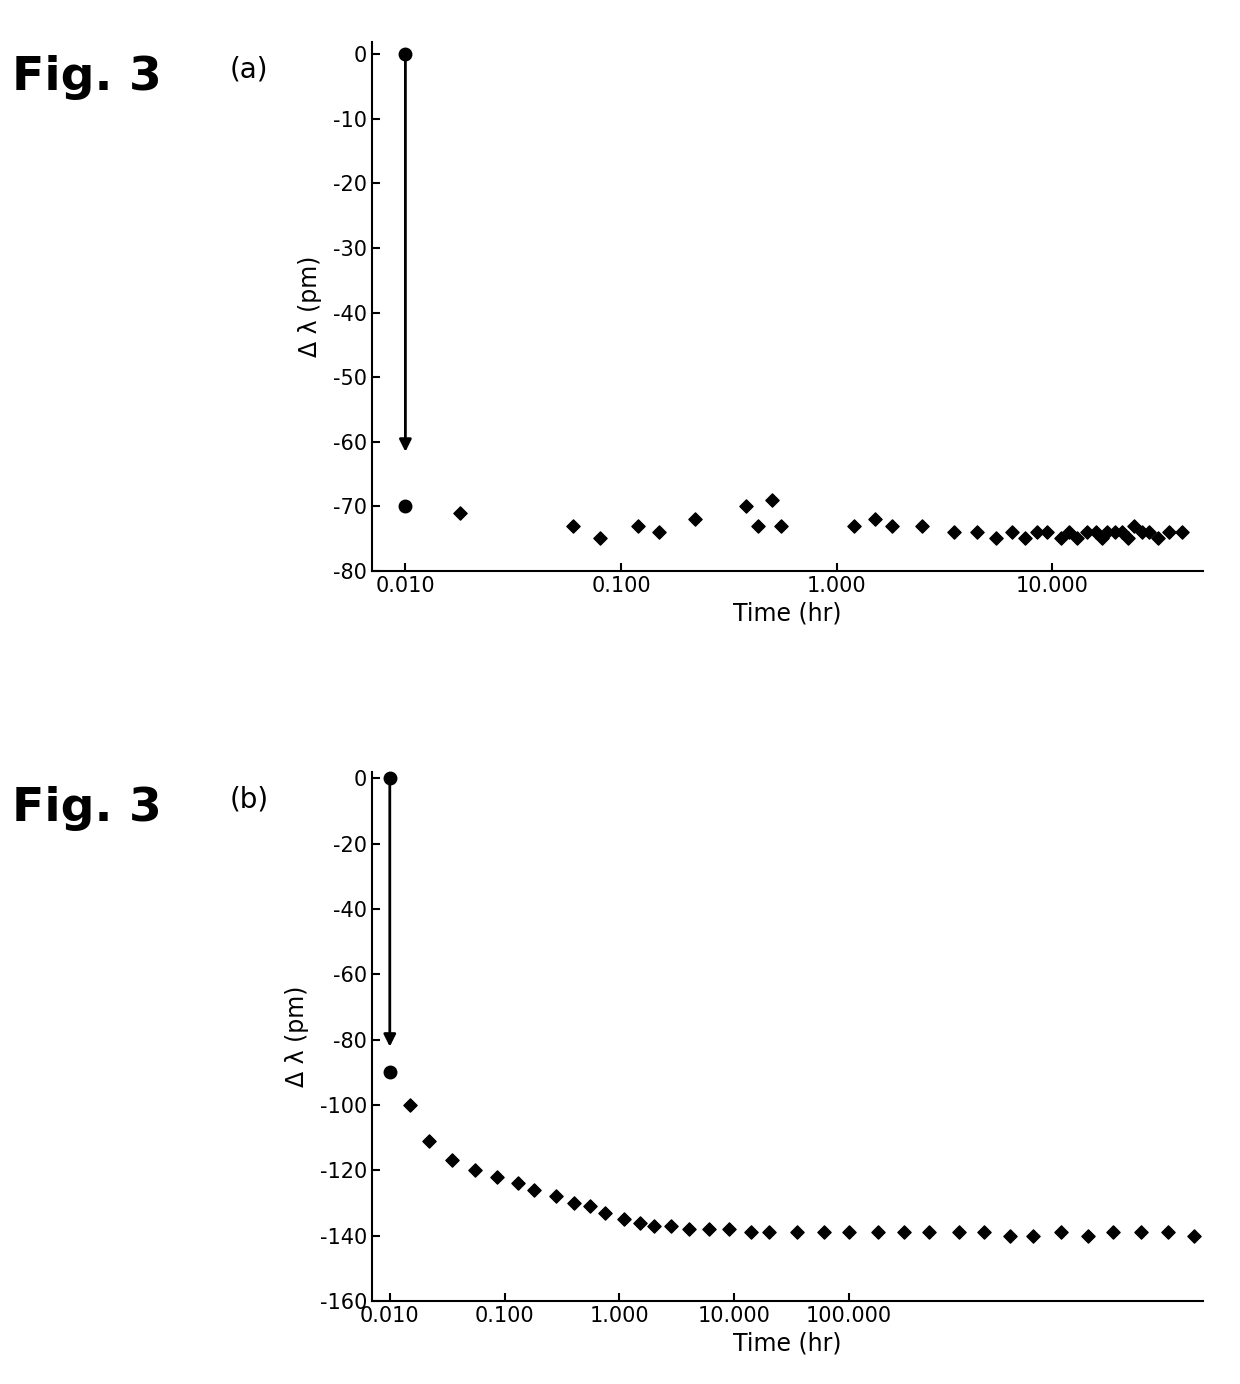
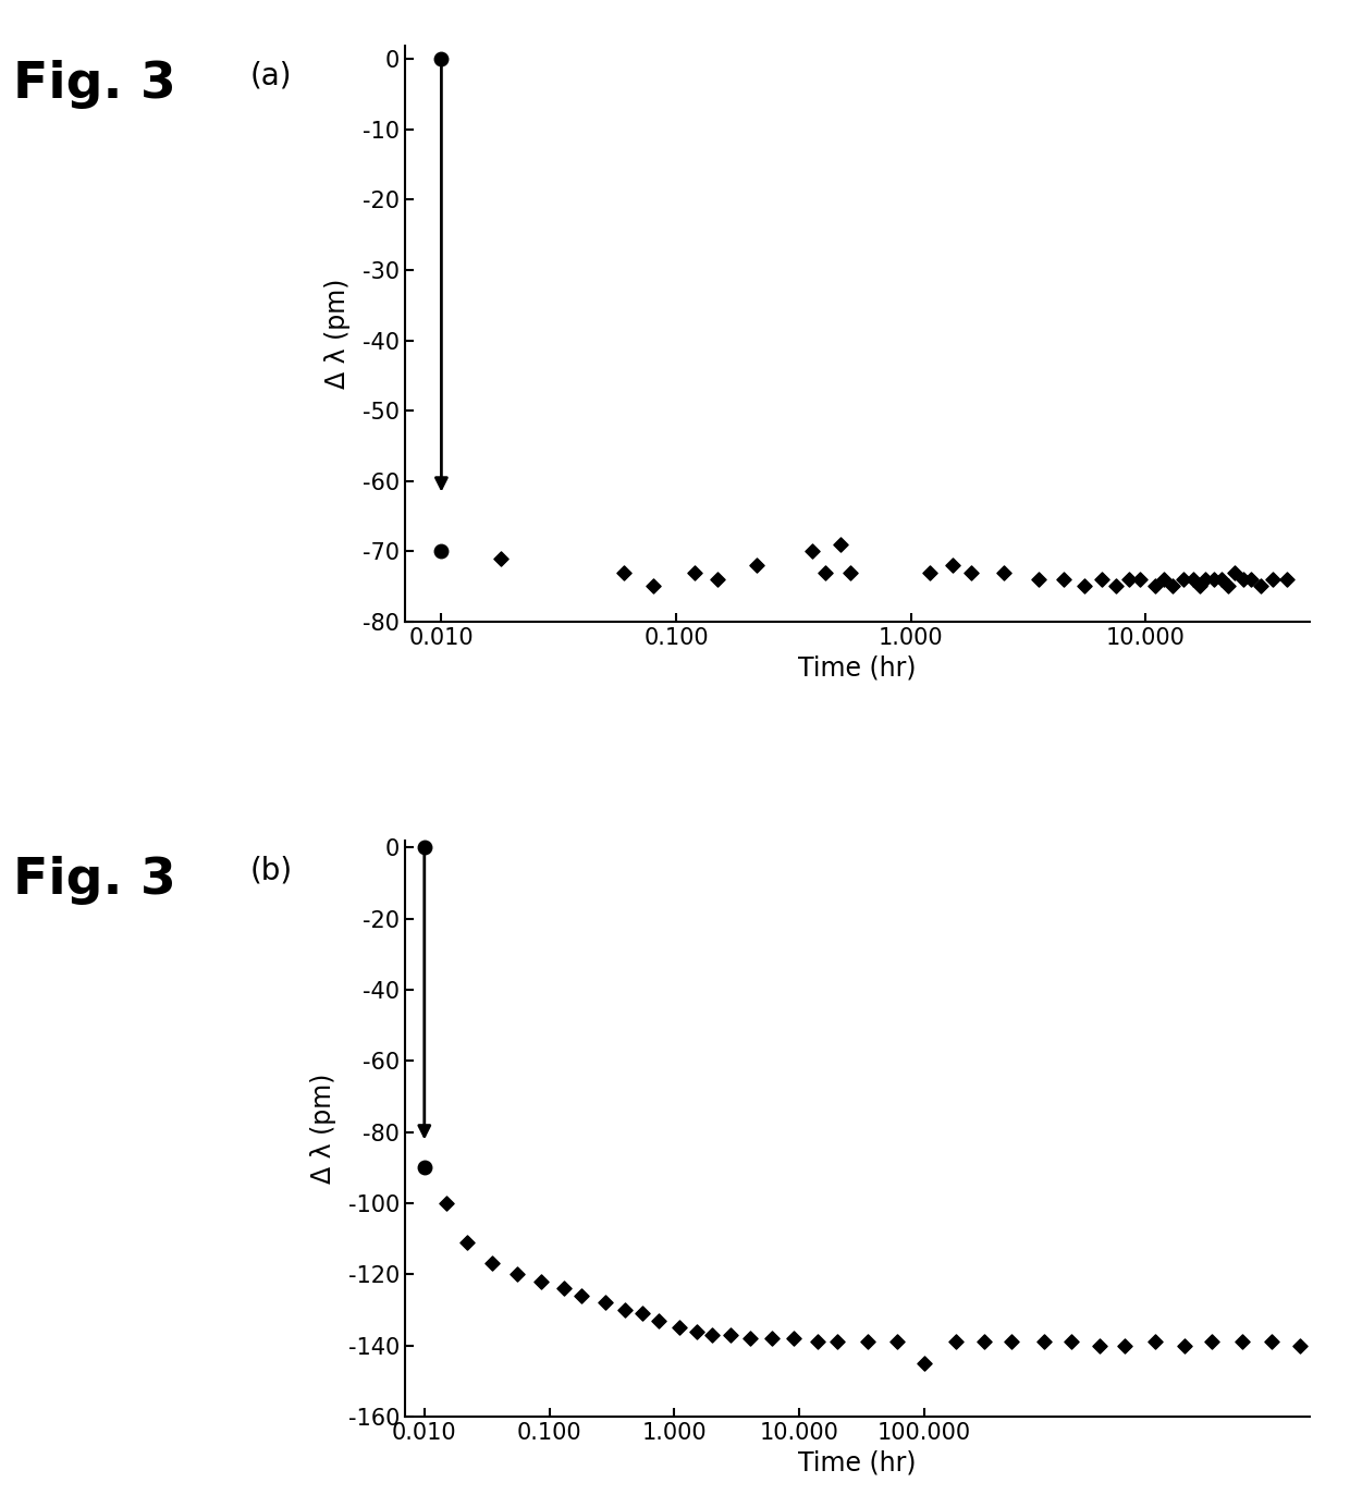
100.000: -139 -> -145
